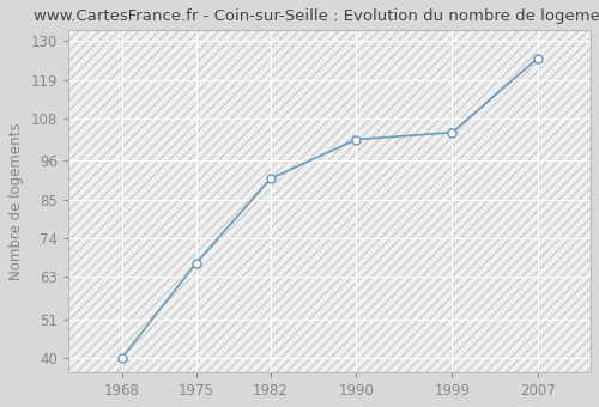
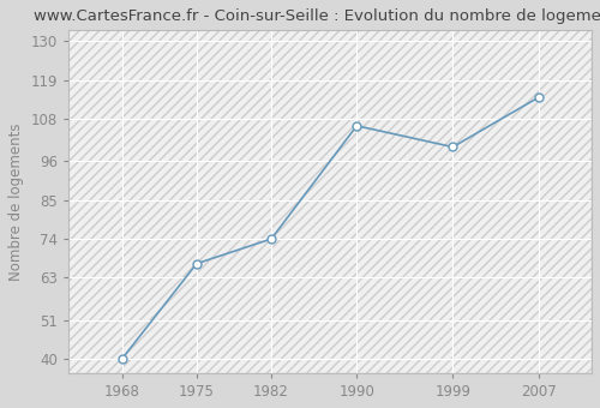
1982: 91 -> 74
1990: 102 -> 106
1999: 104 -> 100
2007: 125 -> 114
